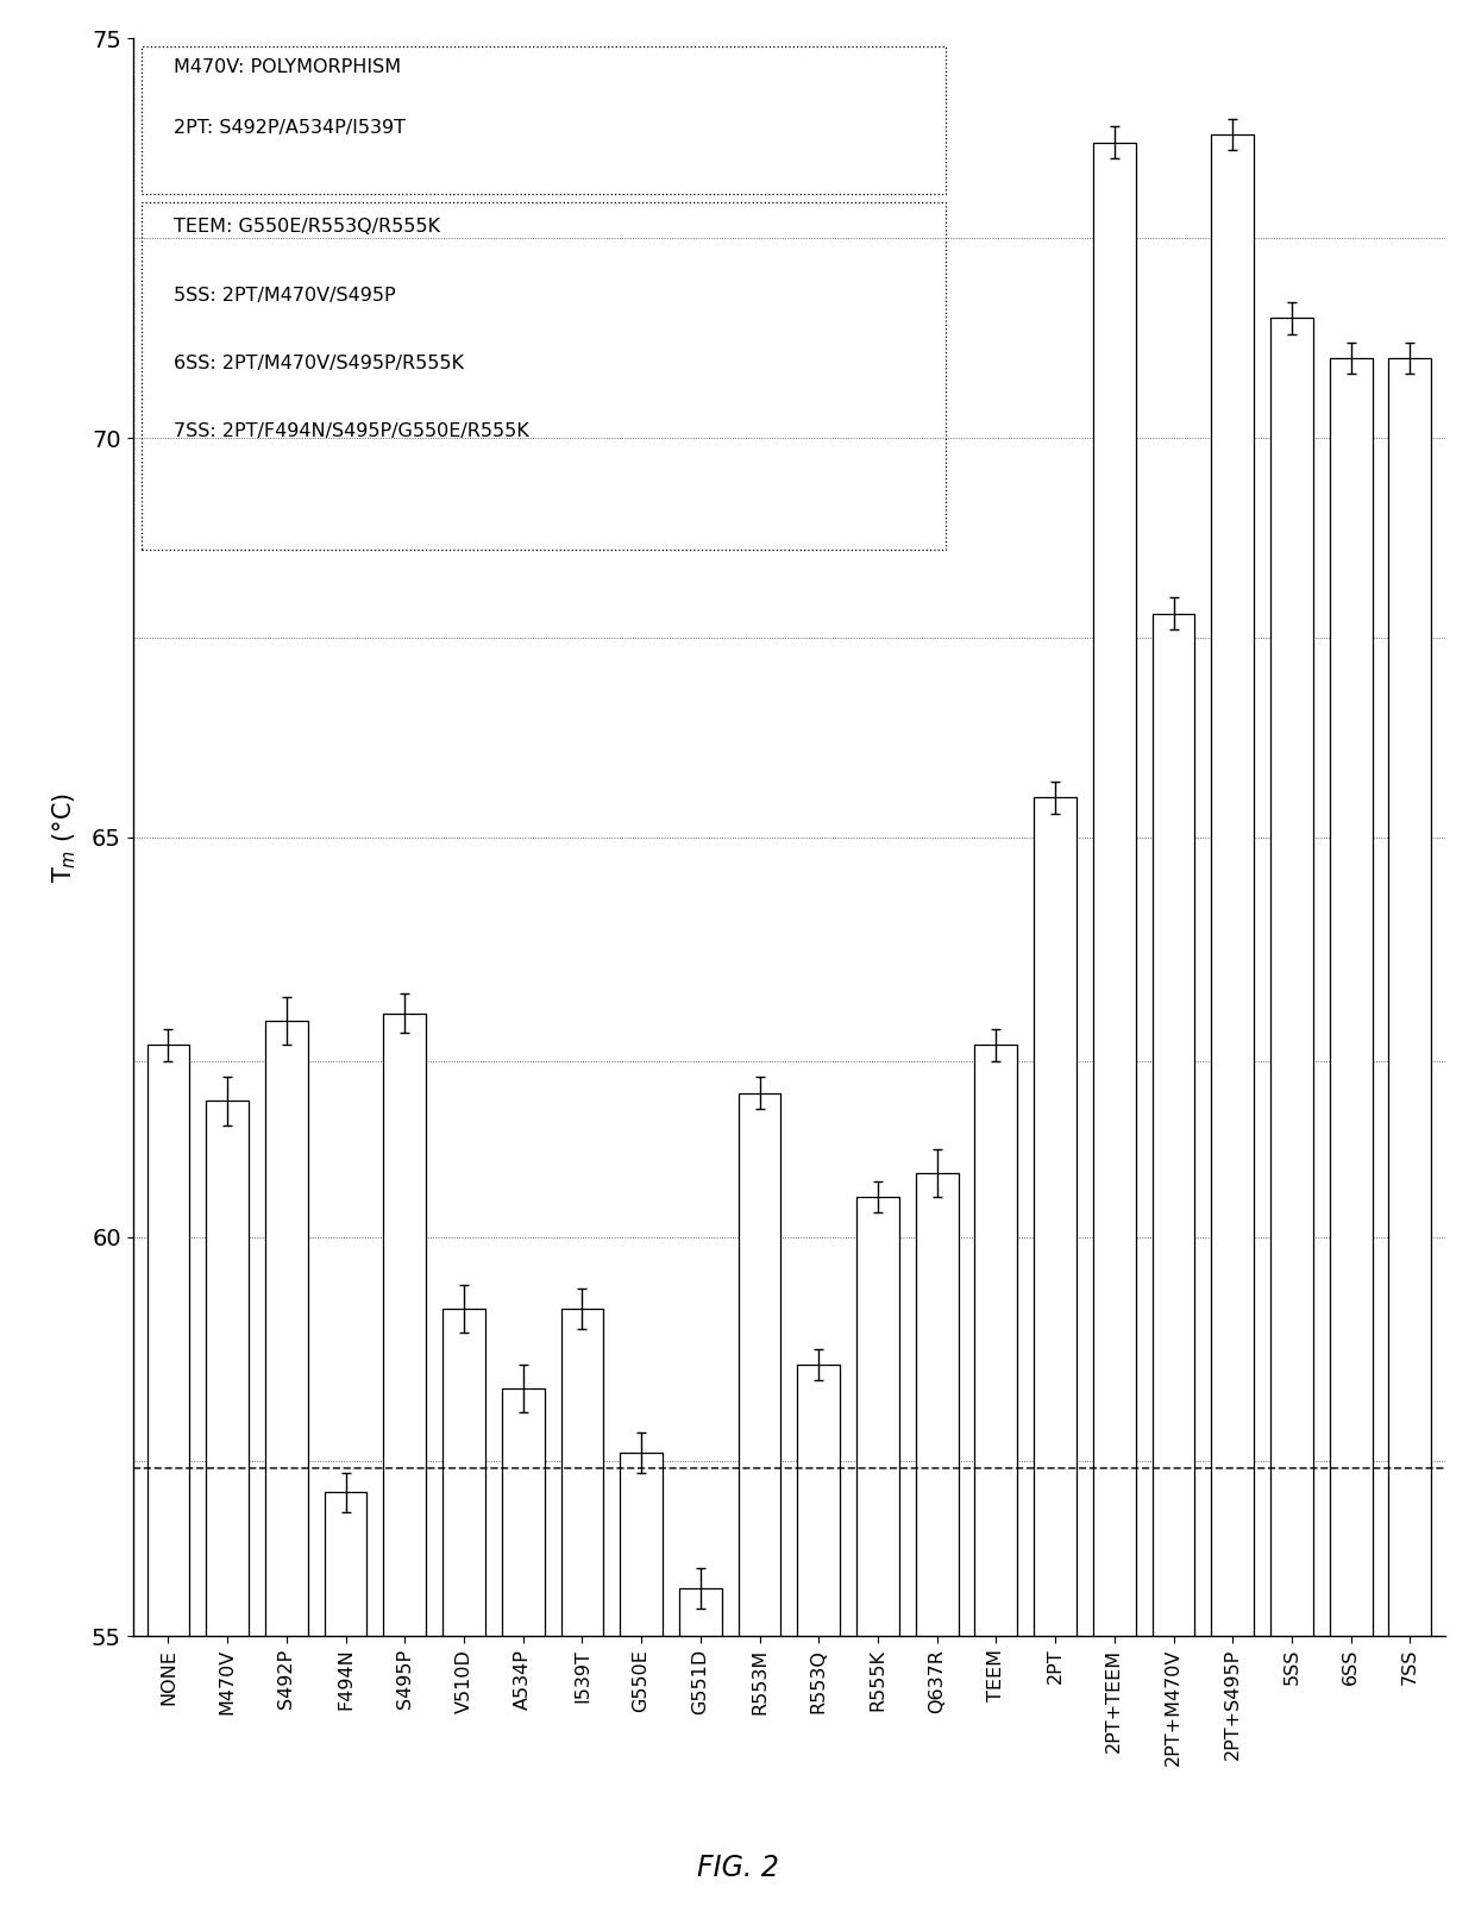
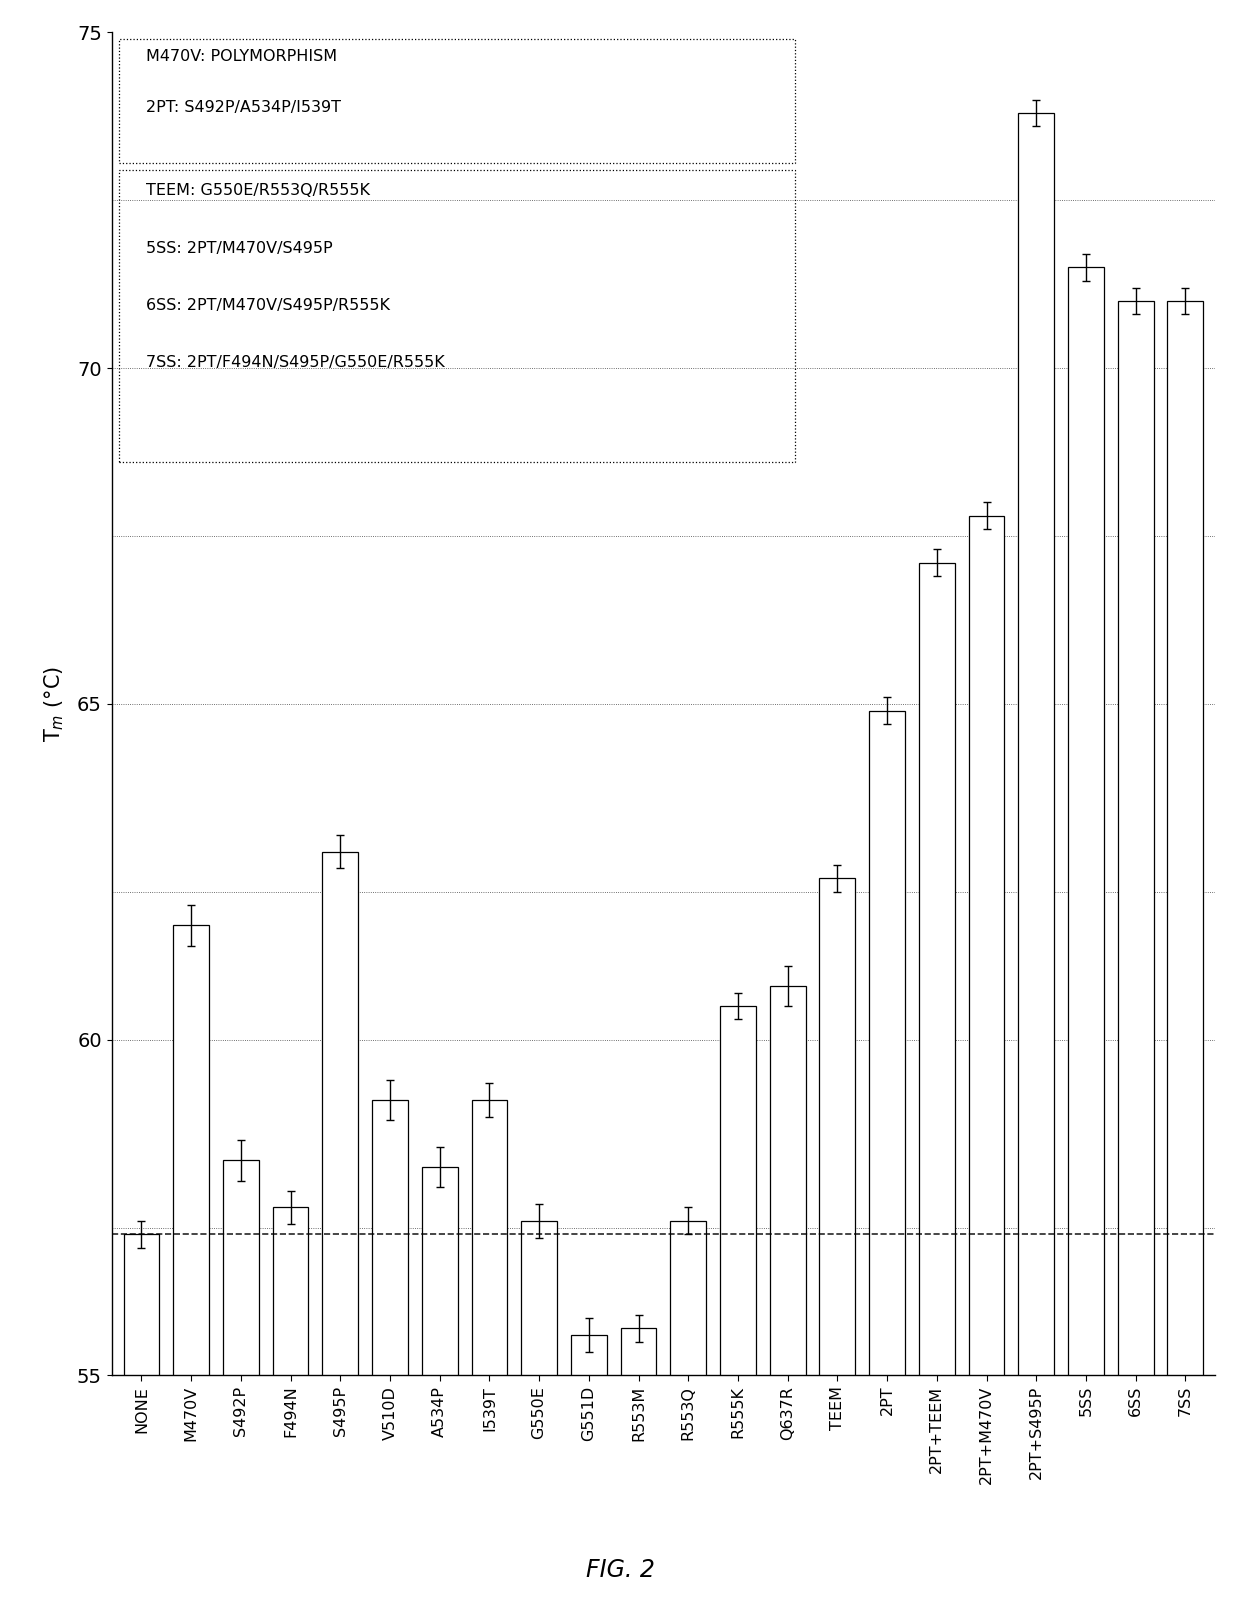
NONE: 62.4 -> 57.1
S492P: 62.7 -> 58.2
F494N: 56.8 -> 57.5
R553M: 61.8 -> 55.7
R553Q: 58.4 -> 57.3
2PT: 65.5 -> 64.9
2PT+TEEM: 73.7 -> 67.1
